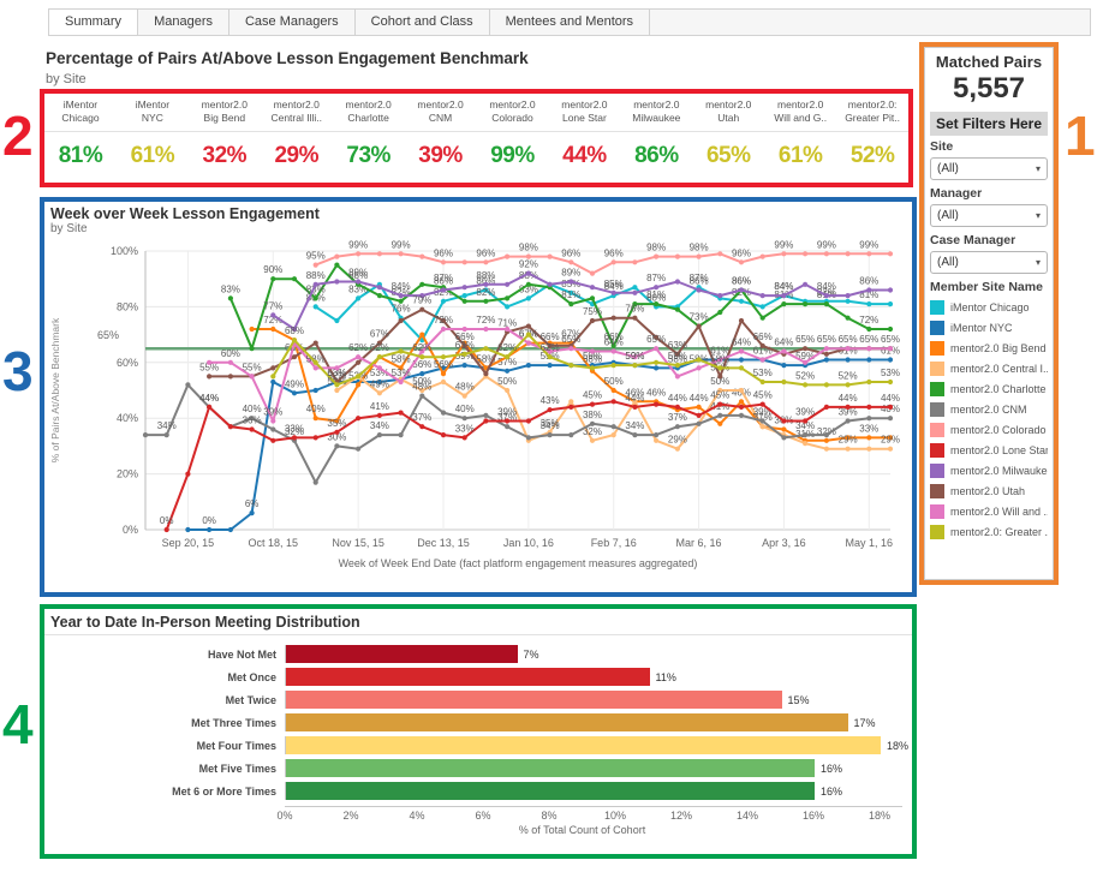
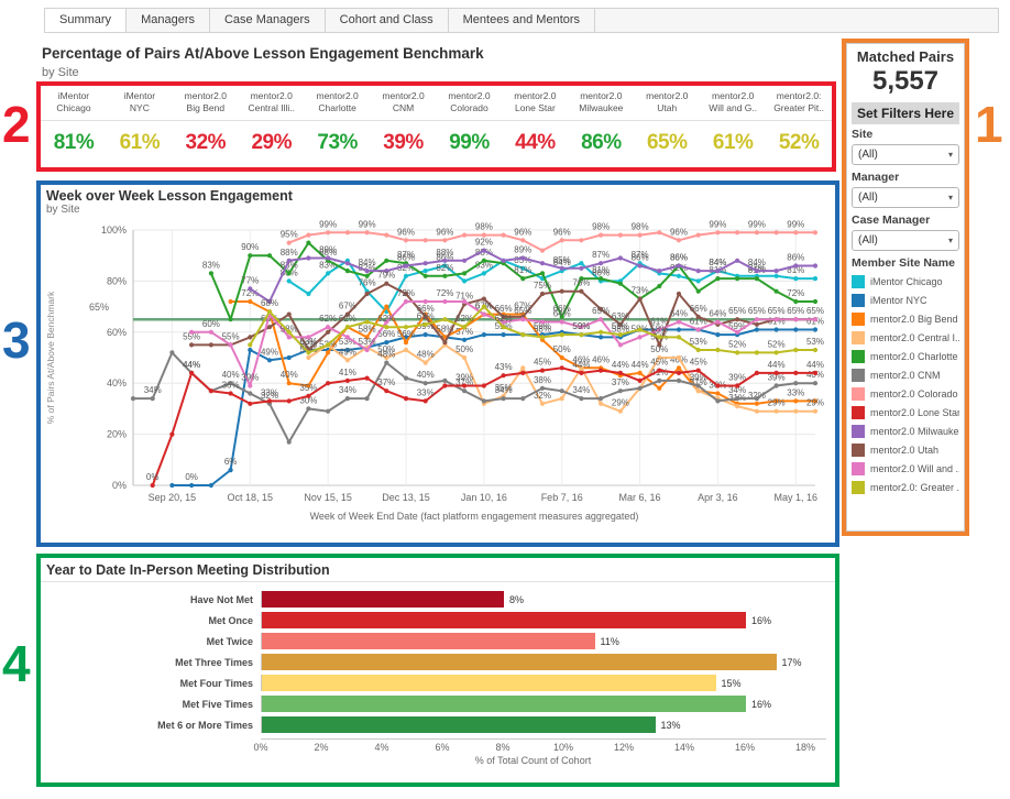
Year to Date In-Person Meeting Distribution/Have Not Met: 7% -> 8%
Year to Date In-Person Meeting Distribution/Met Once: 11% -> 16%
Year to Date In-Person Meeting Distribution/Met Twice: 15% -> 11%
Year to Date In-Person Meeting Distribution/Met Four Times: 18% -> 15%
Year to Date In-Person Meeting Distribution/Met 6 or More Times: 16% -> 13%
